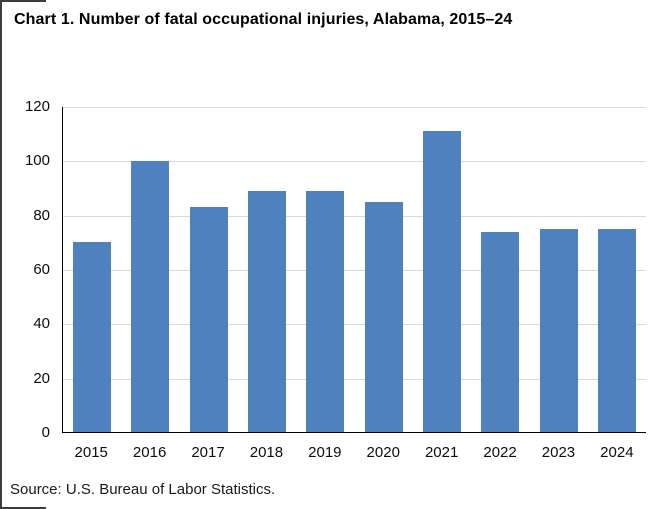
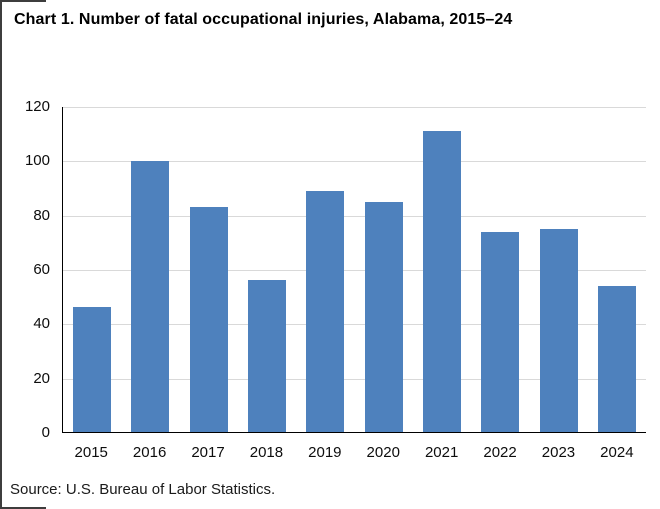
2015: 70 -> 46
2018: 89 -> 56
2024: 75 -> 54
